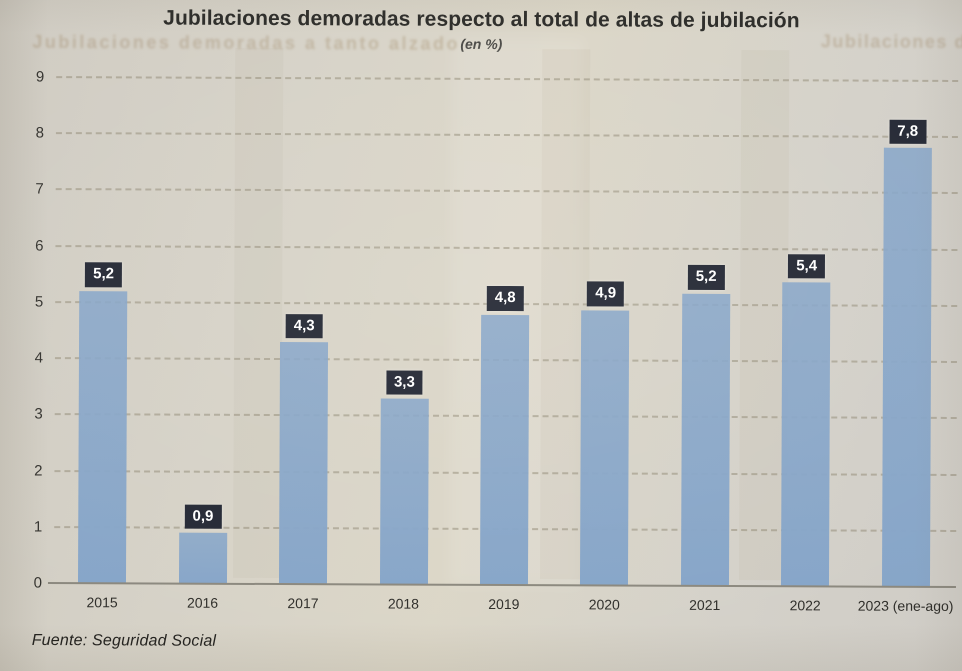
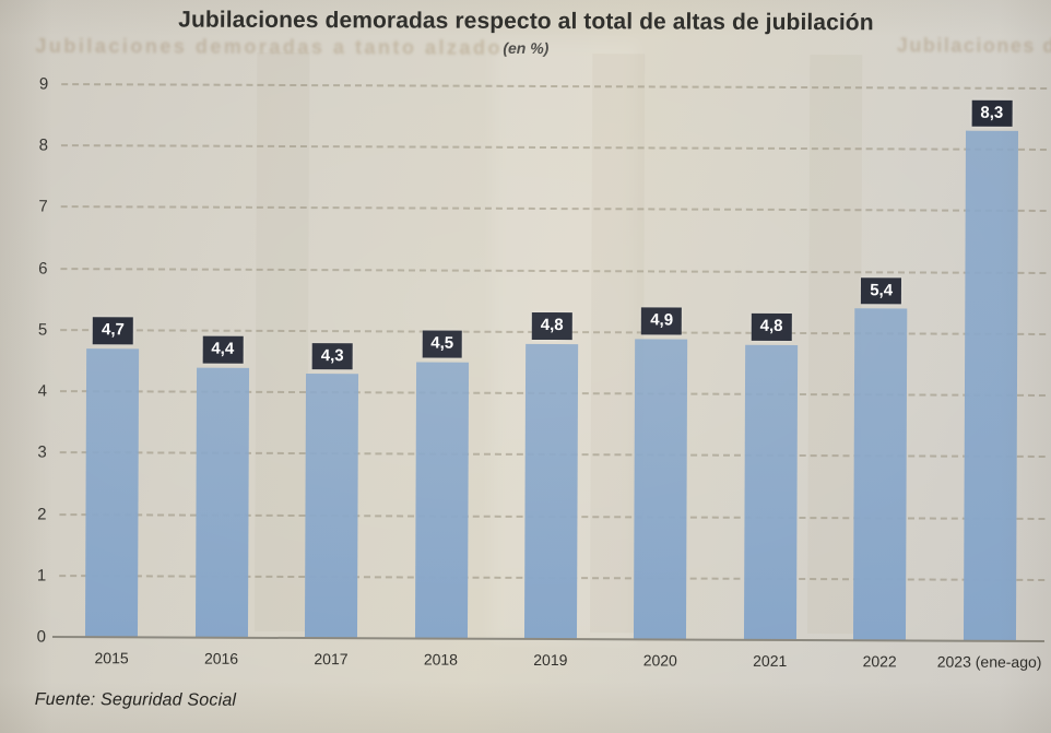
2015: 5,2 -> 4,7
2016: 0,9 -> 4,4
2018: 3,3 -> 4,5
2021: 5,2 -> 4,8
2023 (ene-ago): 7,8 -> 8,3
